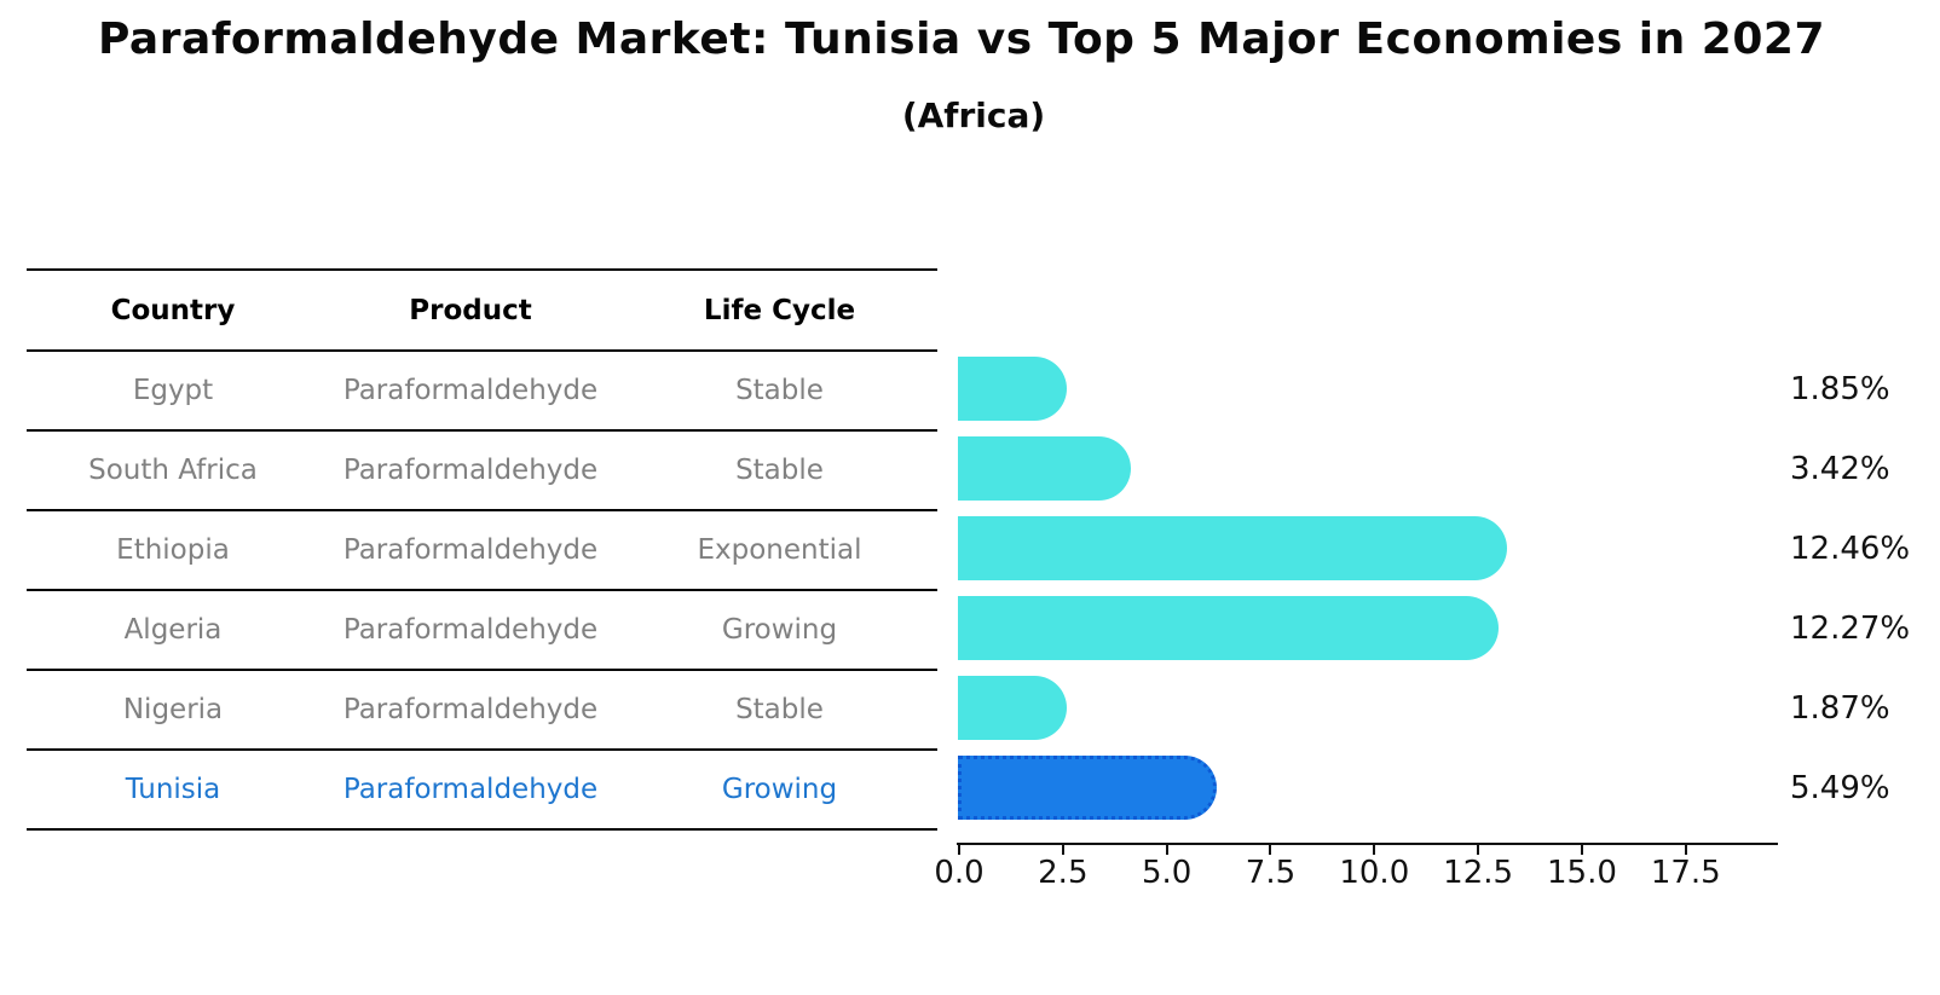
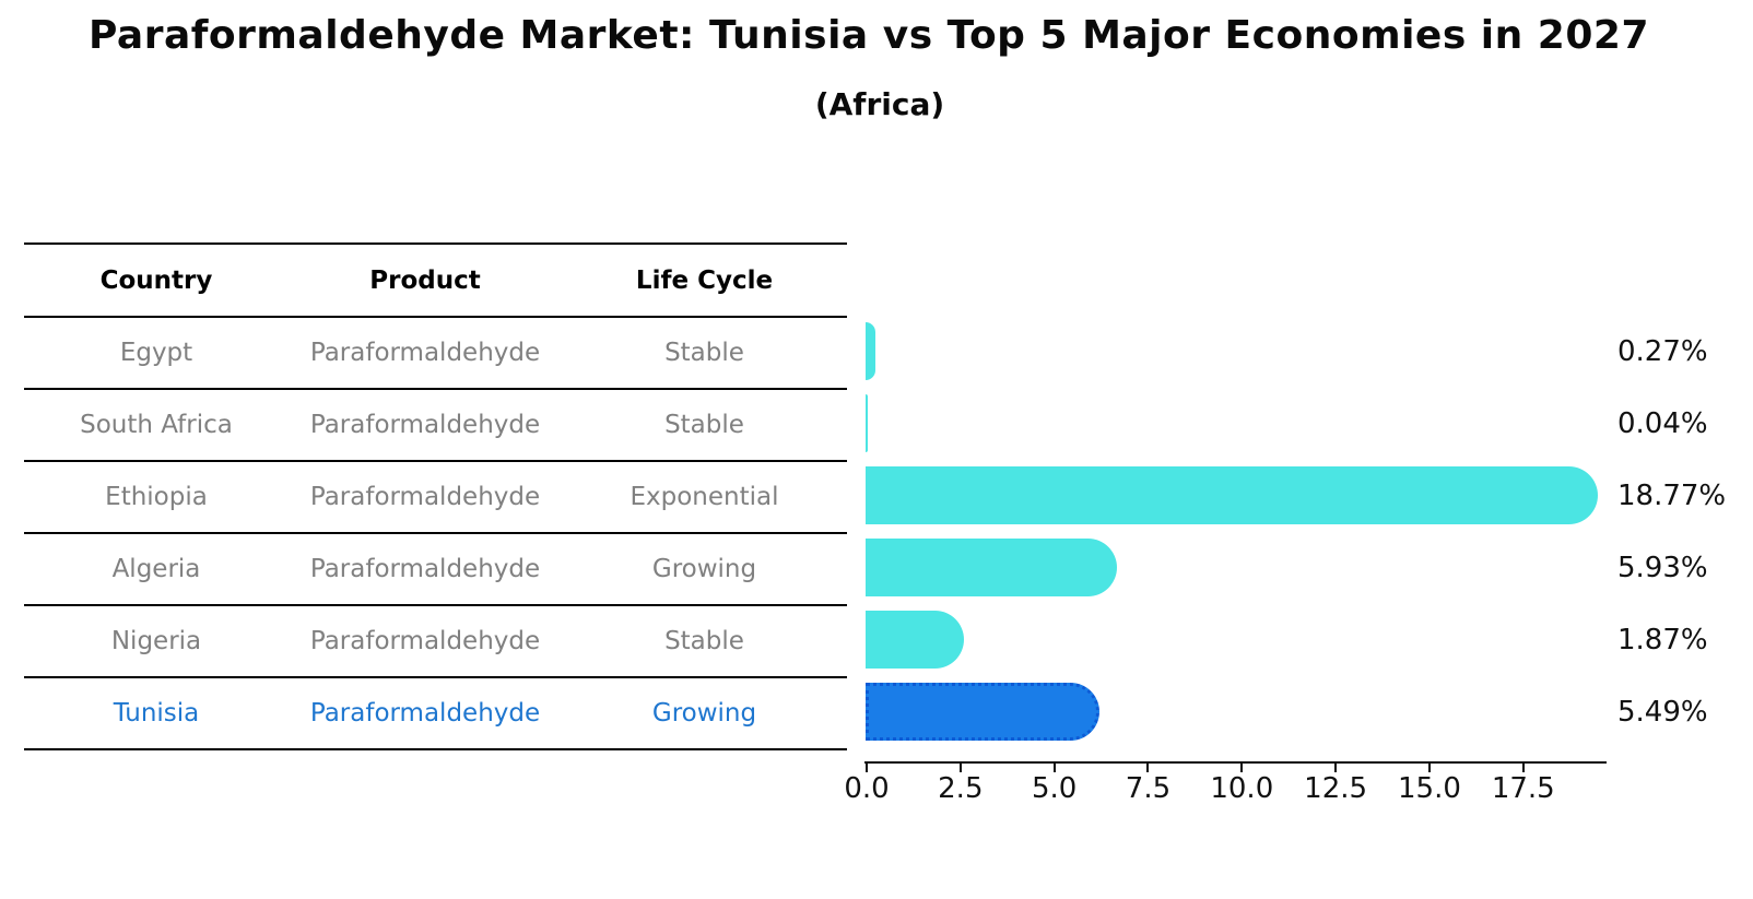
Egypt: 1.85% -> 0.27%
South Africa: 3.42% -> 0.04%
Ethiopia: 12.46% -> 18.77%
Algeria: 12.27% -> 5.93%
